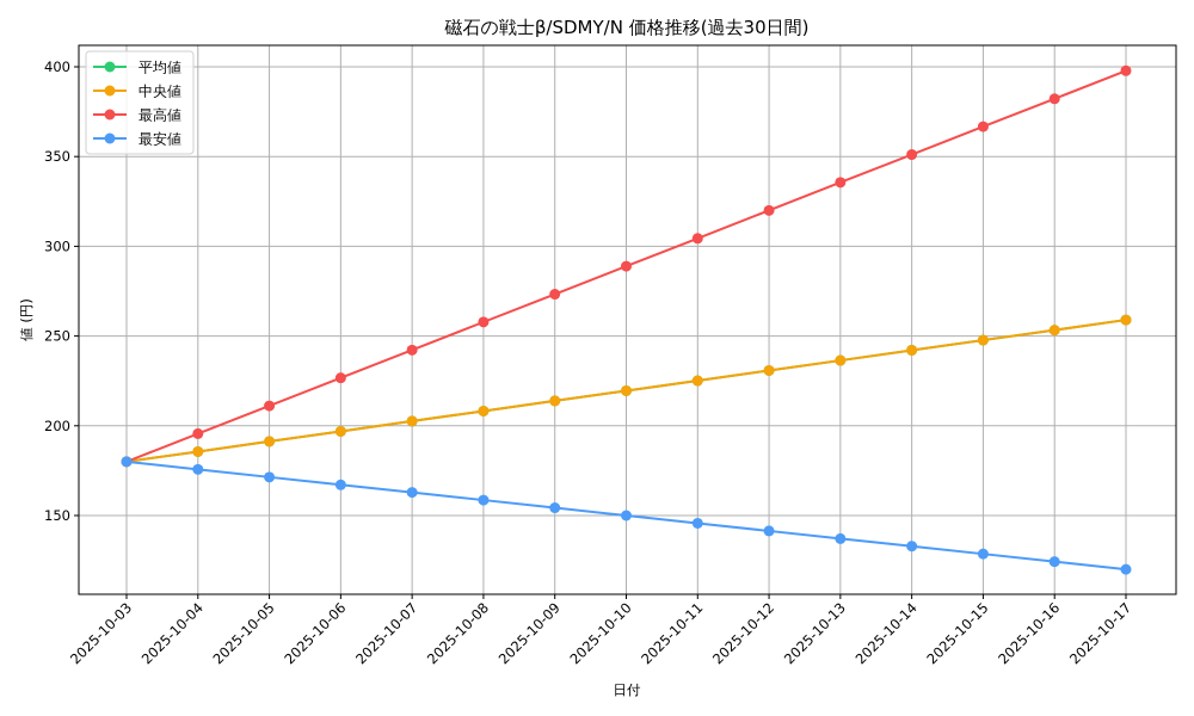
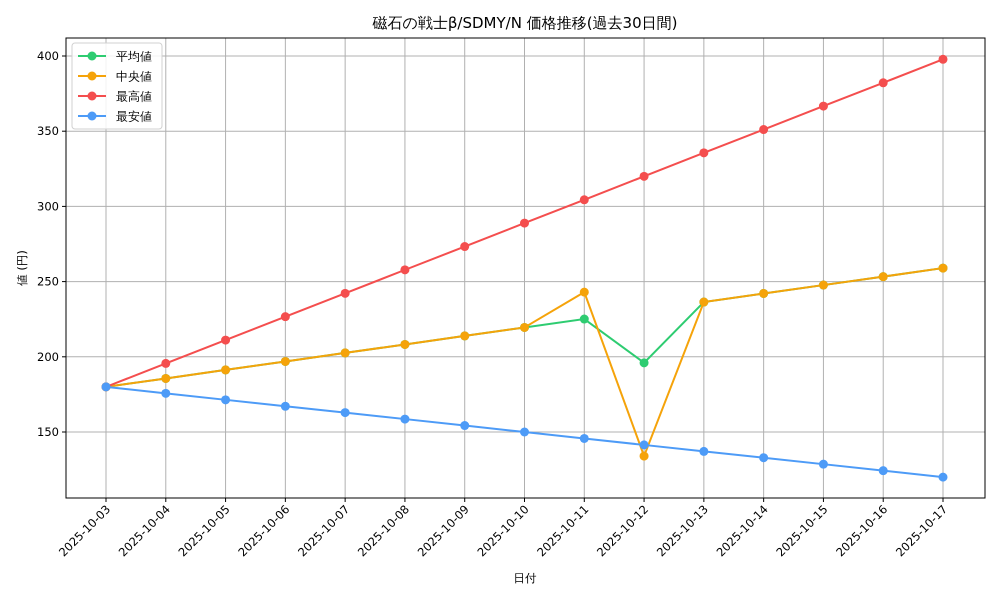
中央値/2025-10-11: 225 -> 243
平均値/2025-10-12: 231 -> 196
中央値/2025-10-12: 231 -> 134
